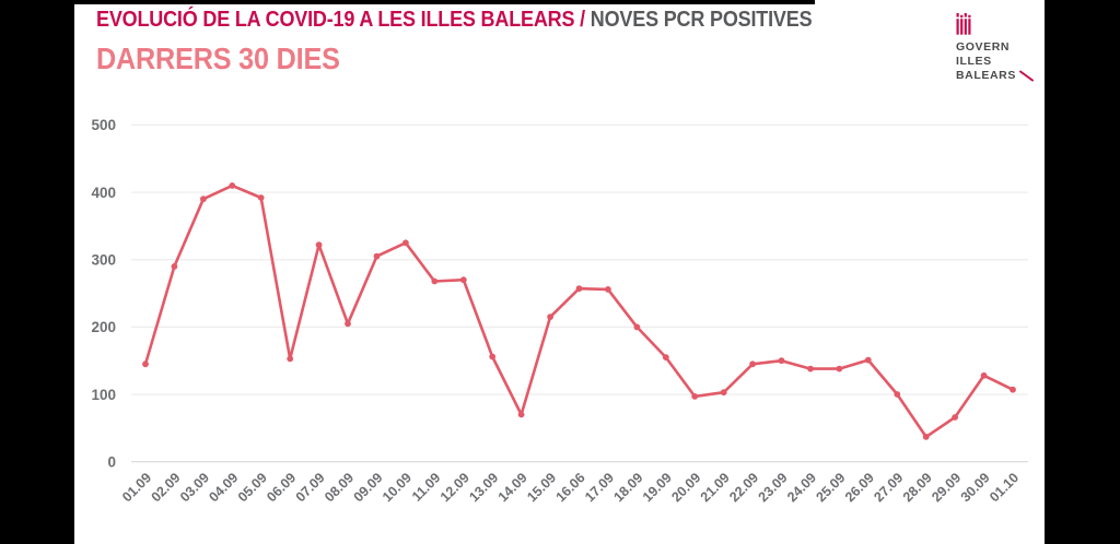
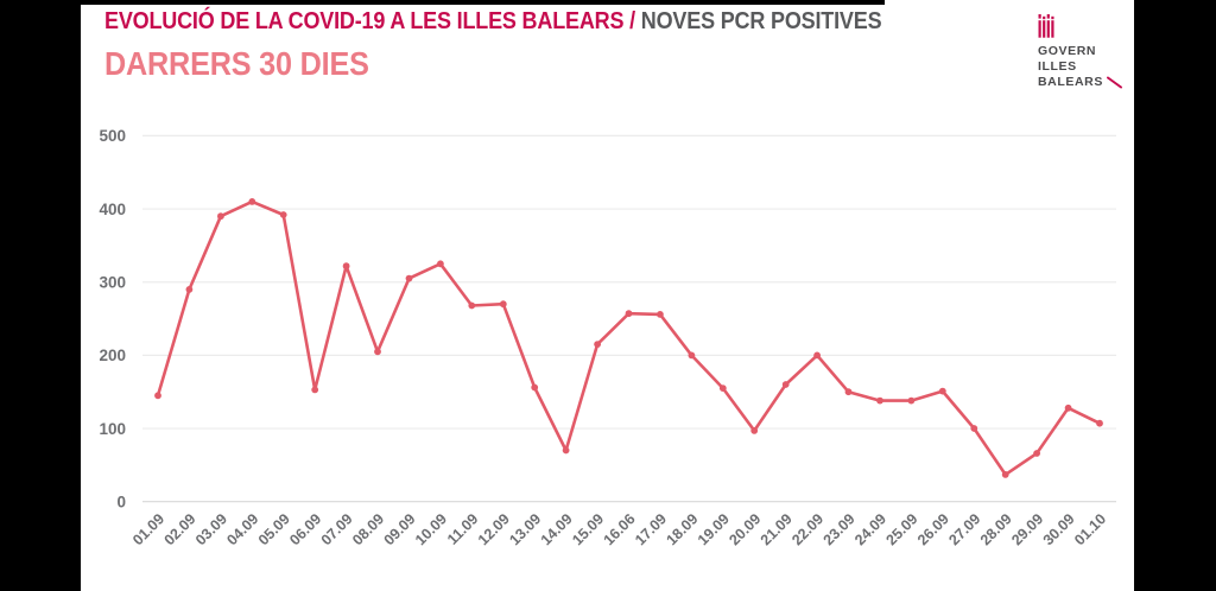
21.09: 100 -> 160
22.09: 140 -> 200
